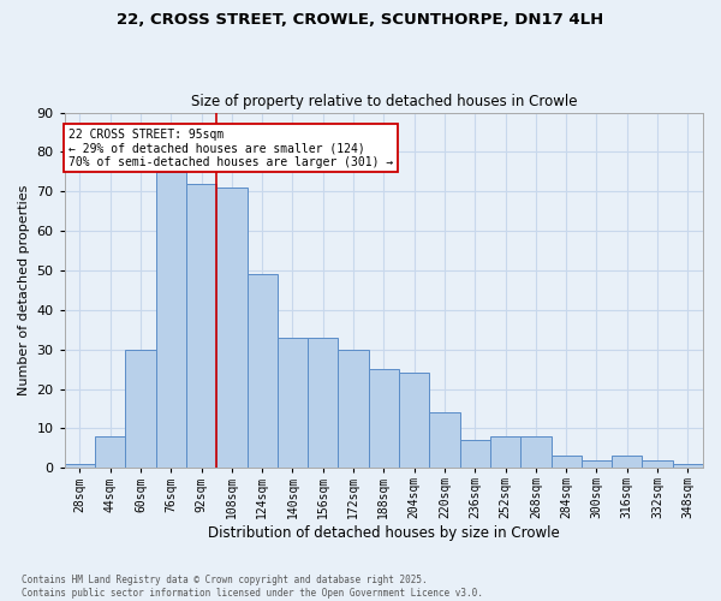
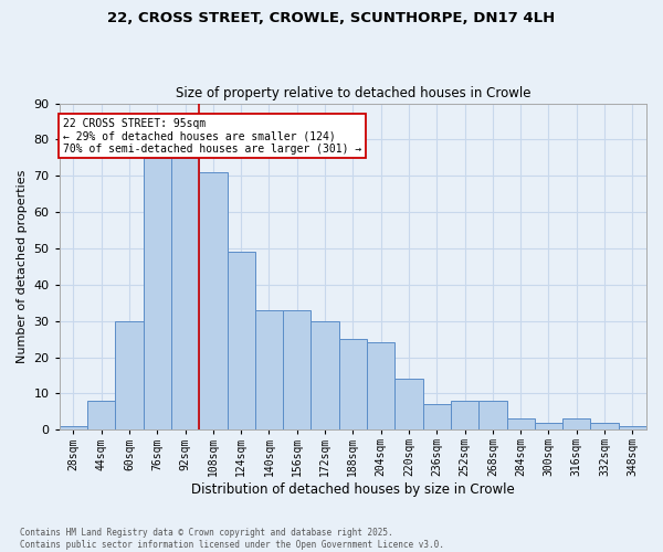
92sqm: 72 -> 75
